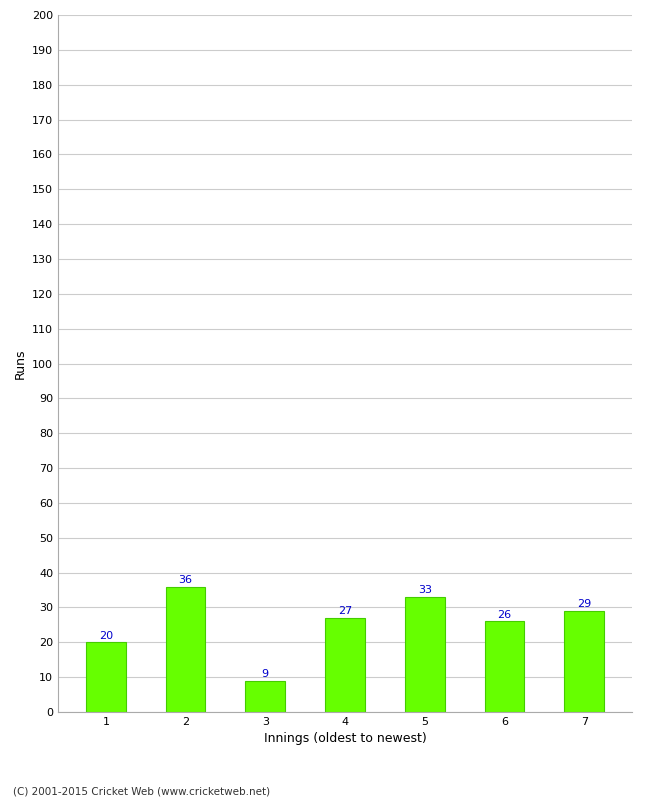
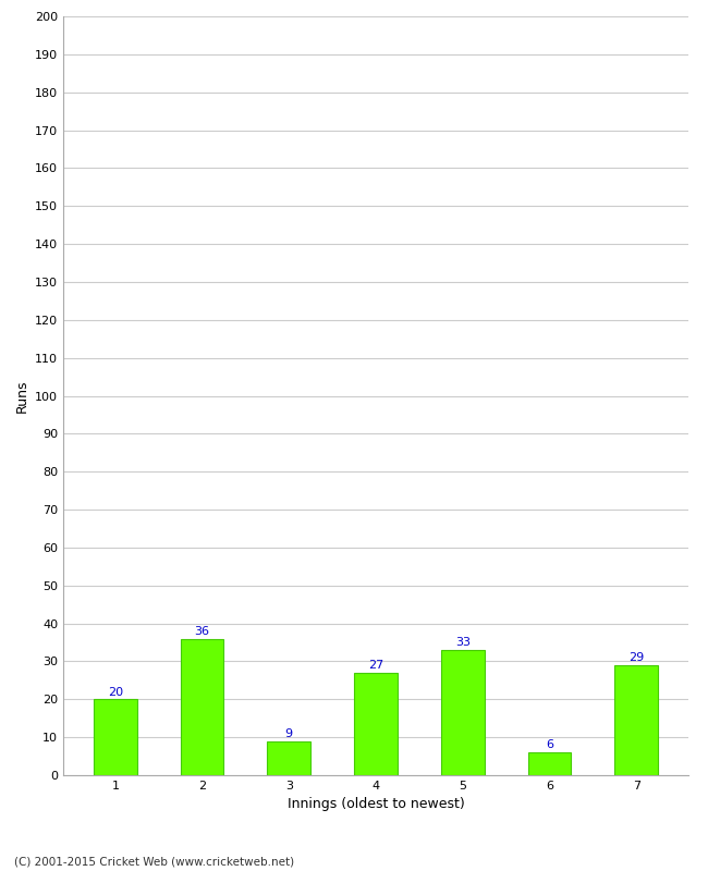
6: 26 -> 6
